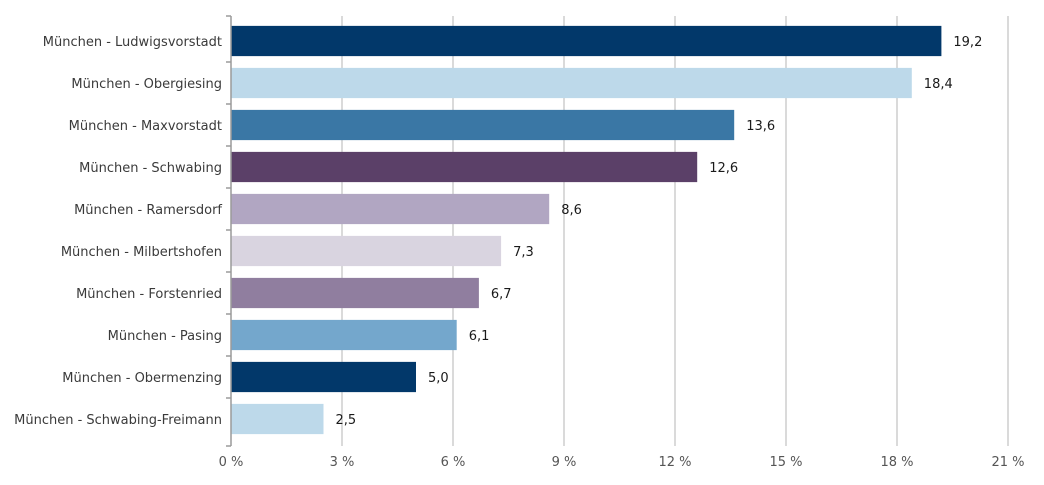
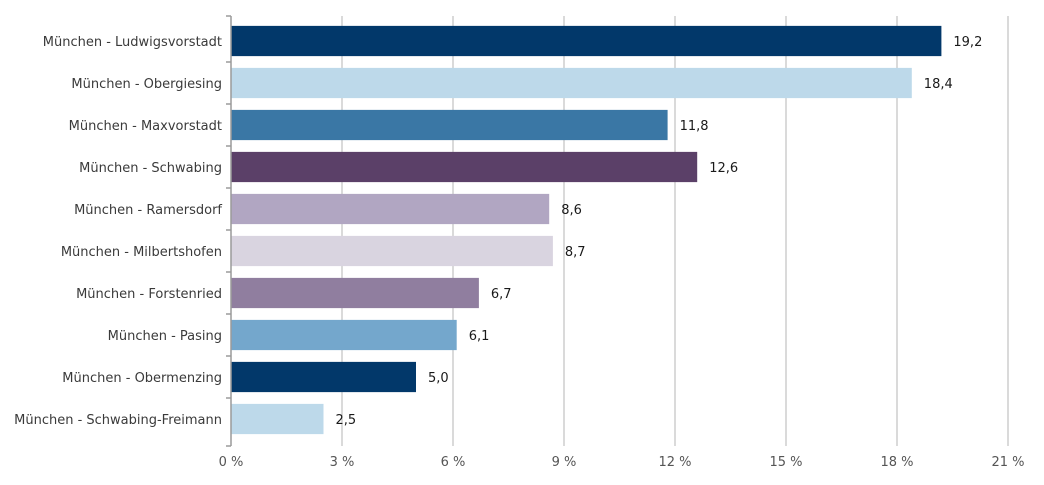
München - Maxvorstadt: 13,6 -> 11,8
München - Milbertshofen: 7,3 -> 8,7
